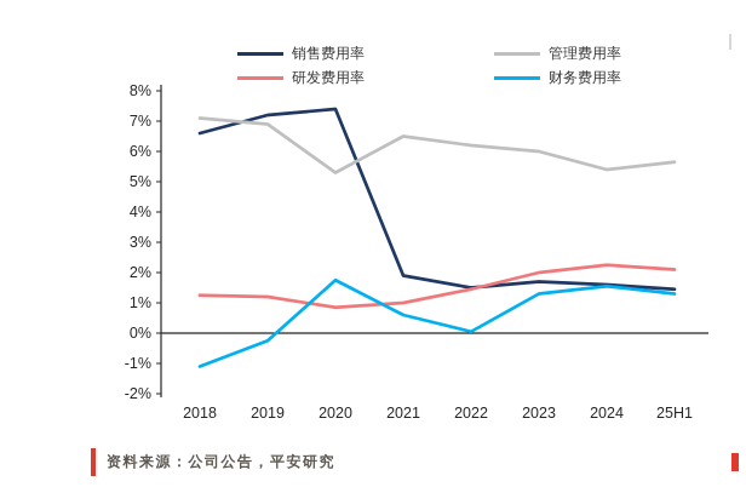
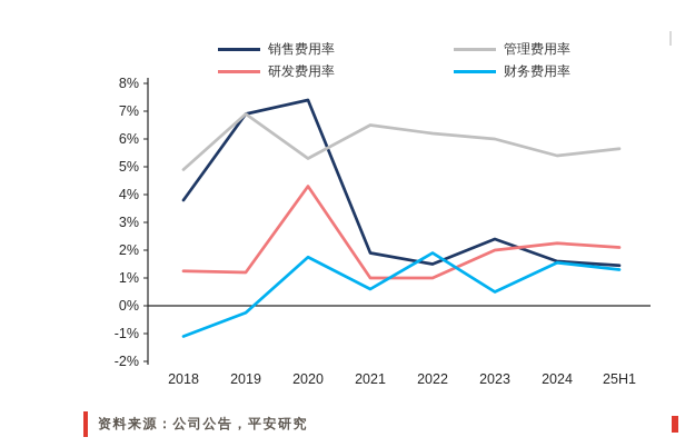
销售费用率/2018: 6.6% -> 3.8%
管理费用率/2018: 7.1% -> 4.9%
销售费用率/2019: 7.2% -> 6.9%
研发费用率/2020: 0.8% -> 4.3%
研发费用率/2022: 1.4% -> 1.0%
财务费用率/2022: 0.1% -> 1.9%
销售费用率/2023: 1.7% -> 2.4%
财务费用率/2023: 1.3% -> 0.5%
